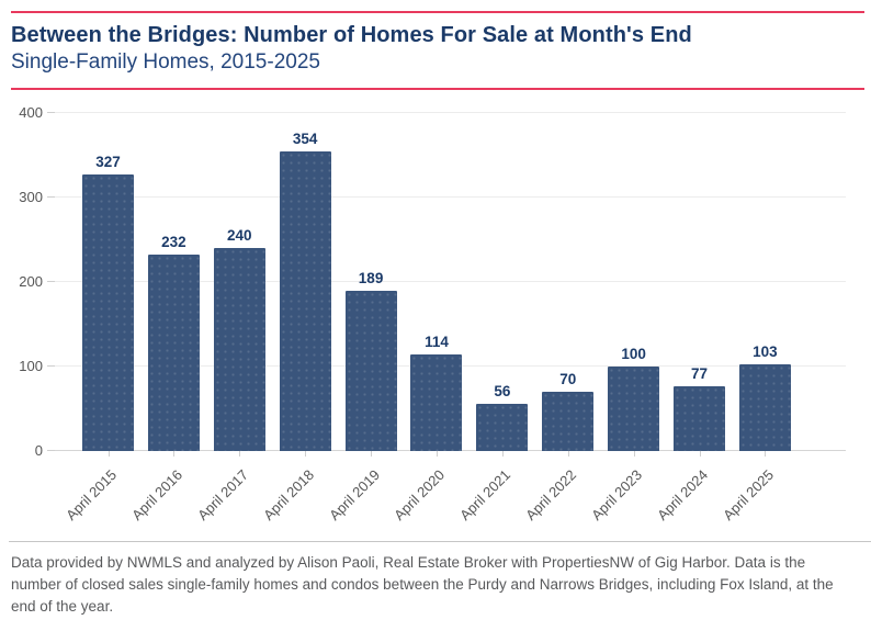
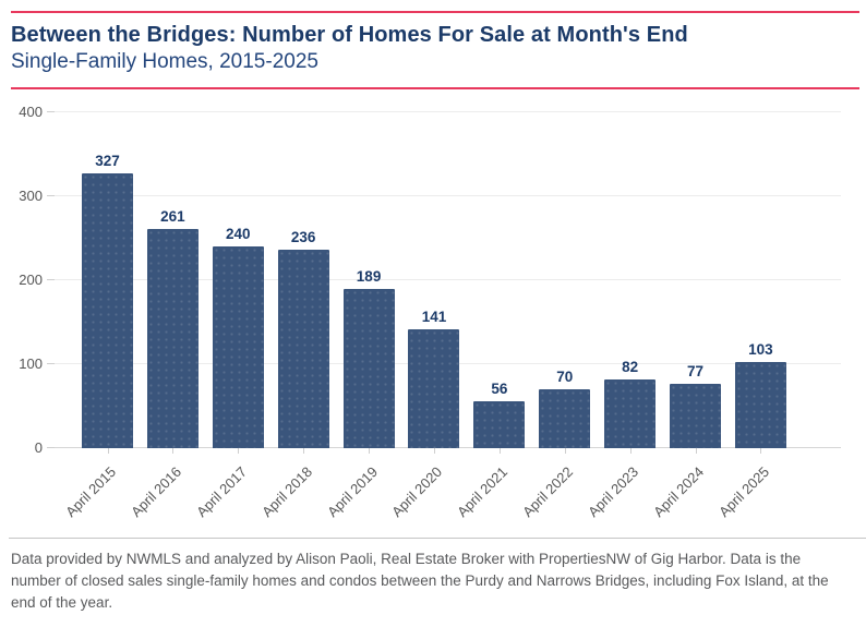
April 2016: 232 -> 261
April 2018: 354 -> 236
April 2020: 114 -> 141
April 2023: 100 -> 82
